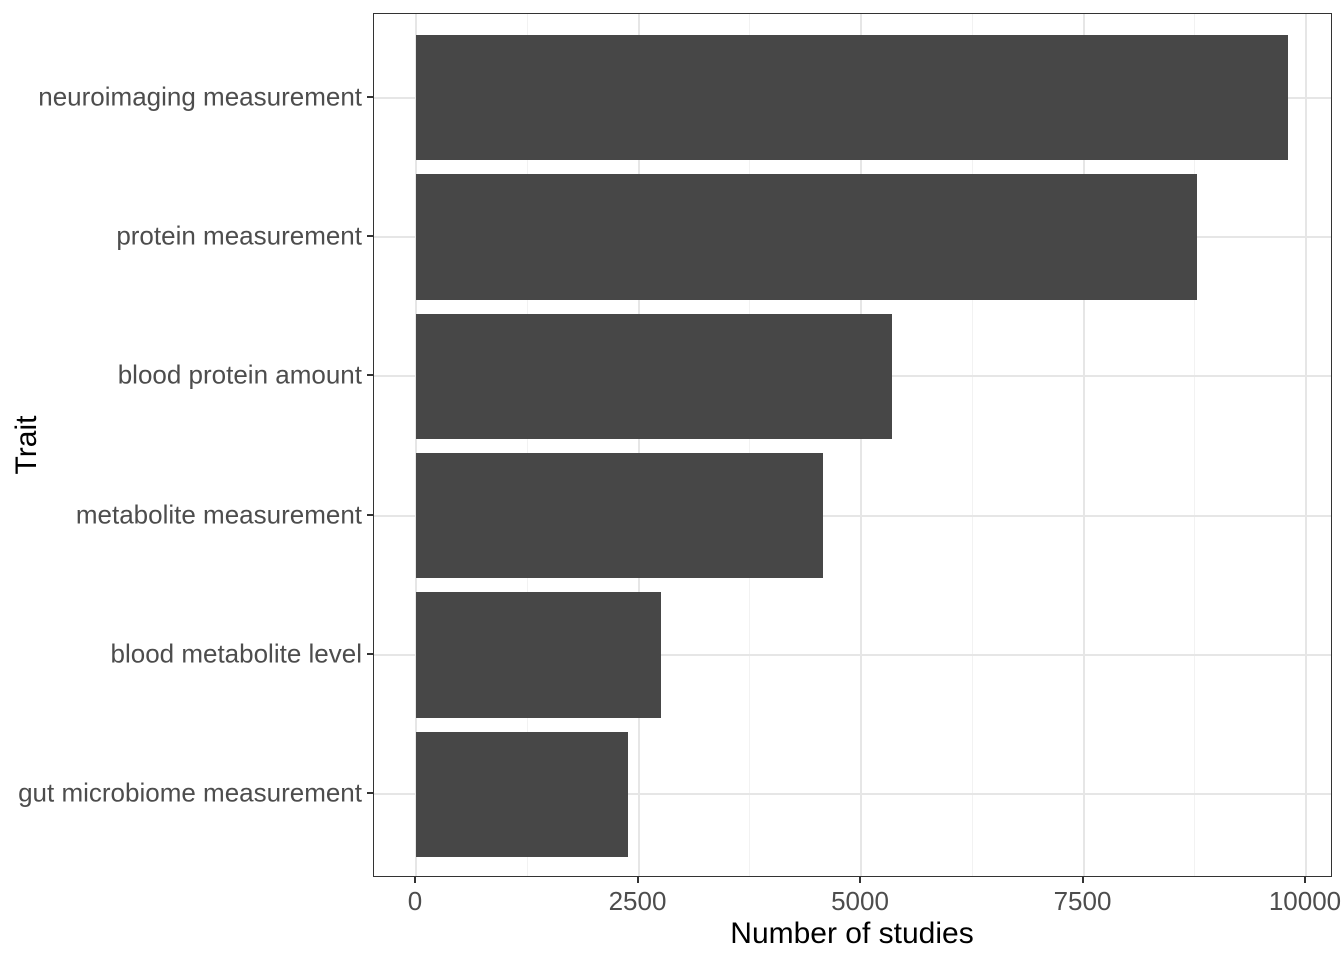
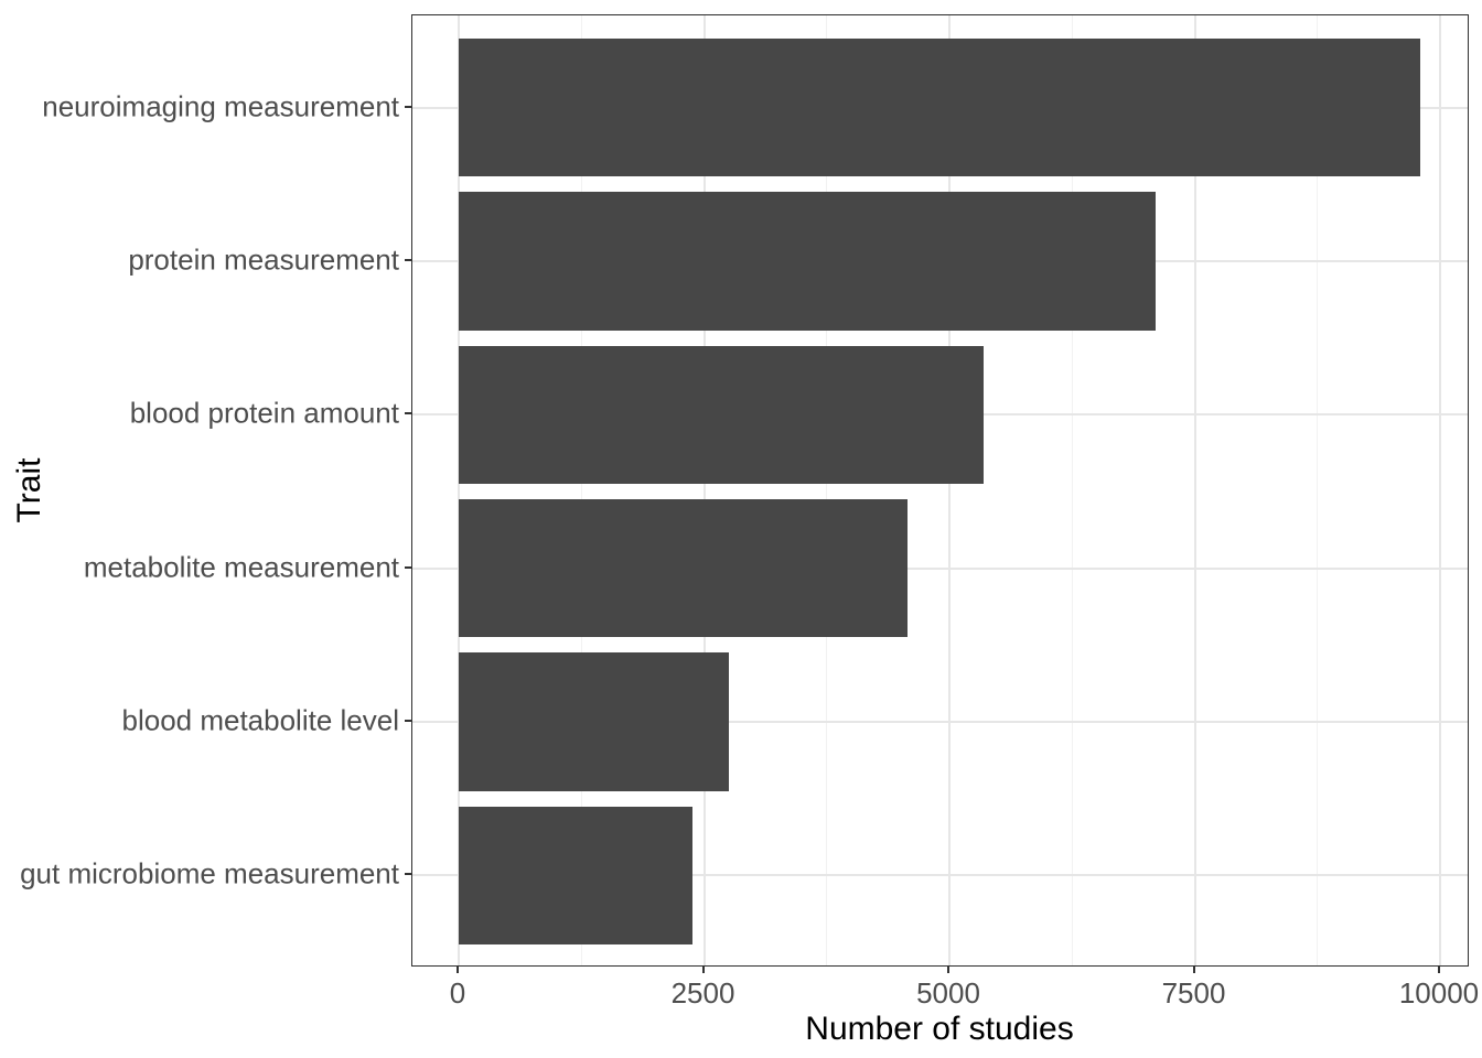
protein measurement: 8800 -> 7100
